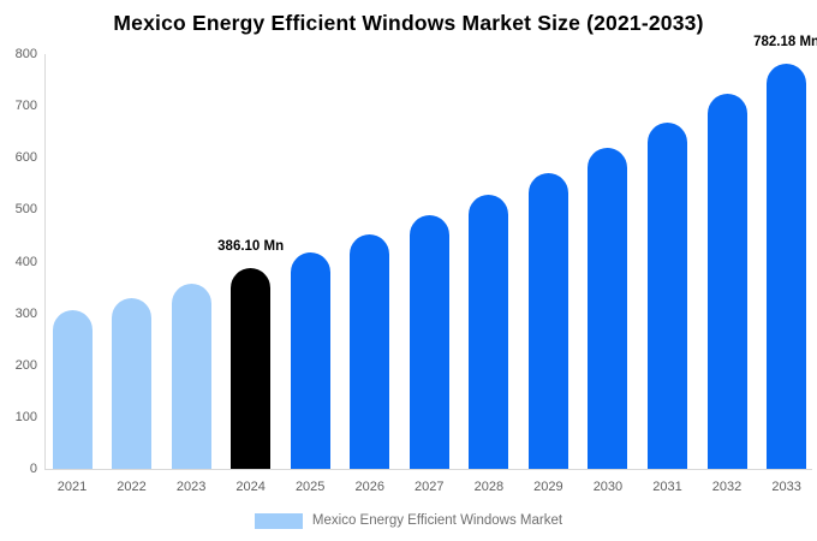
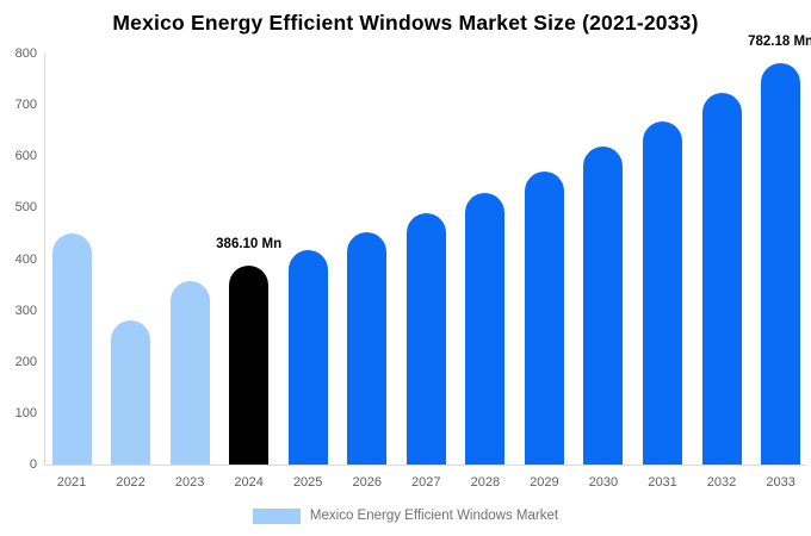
2021: 310 -> 450
2022: 330 -> 280
